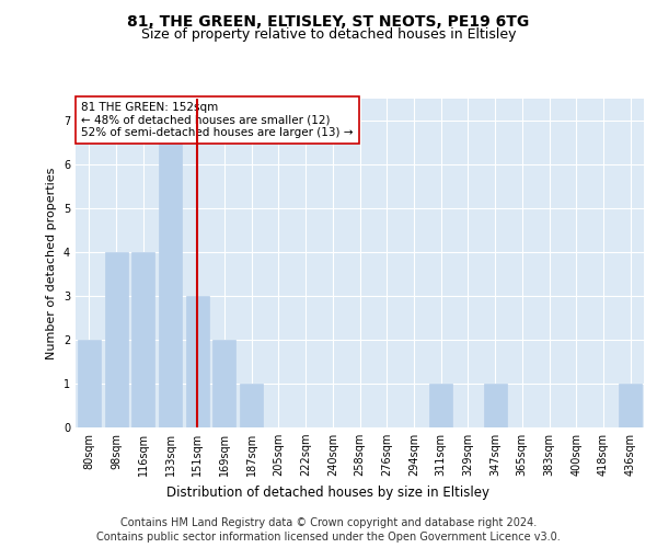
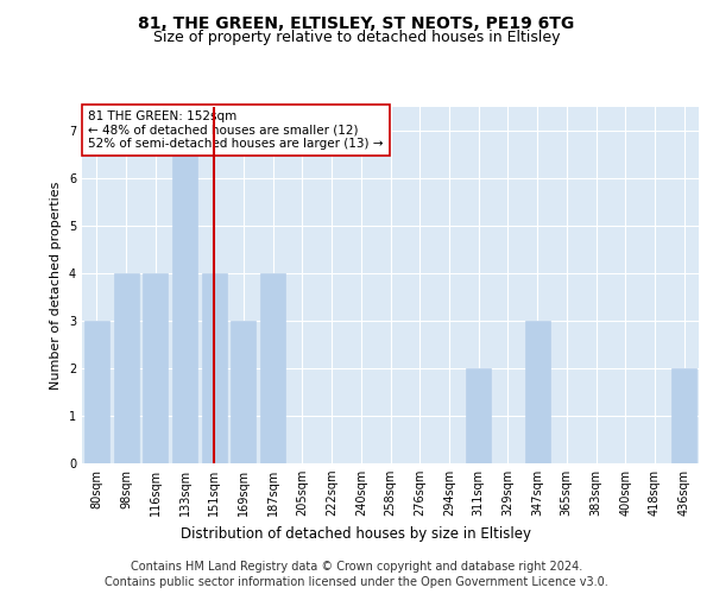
80sqm: 2 -> 3
151sqm: 3 -> 4
169sqm: 2 -> 3
187sqm: 1 -> 4
311sqm: 1 -> 2
347sqm: 1 -> 3
436sqm: 1 -> 2
